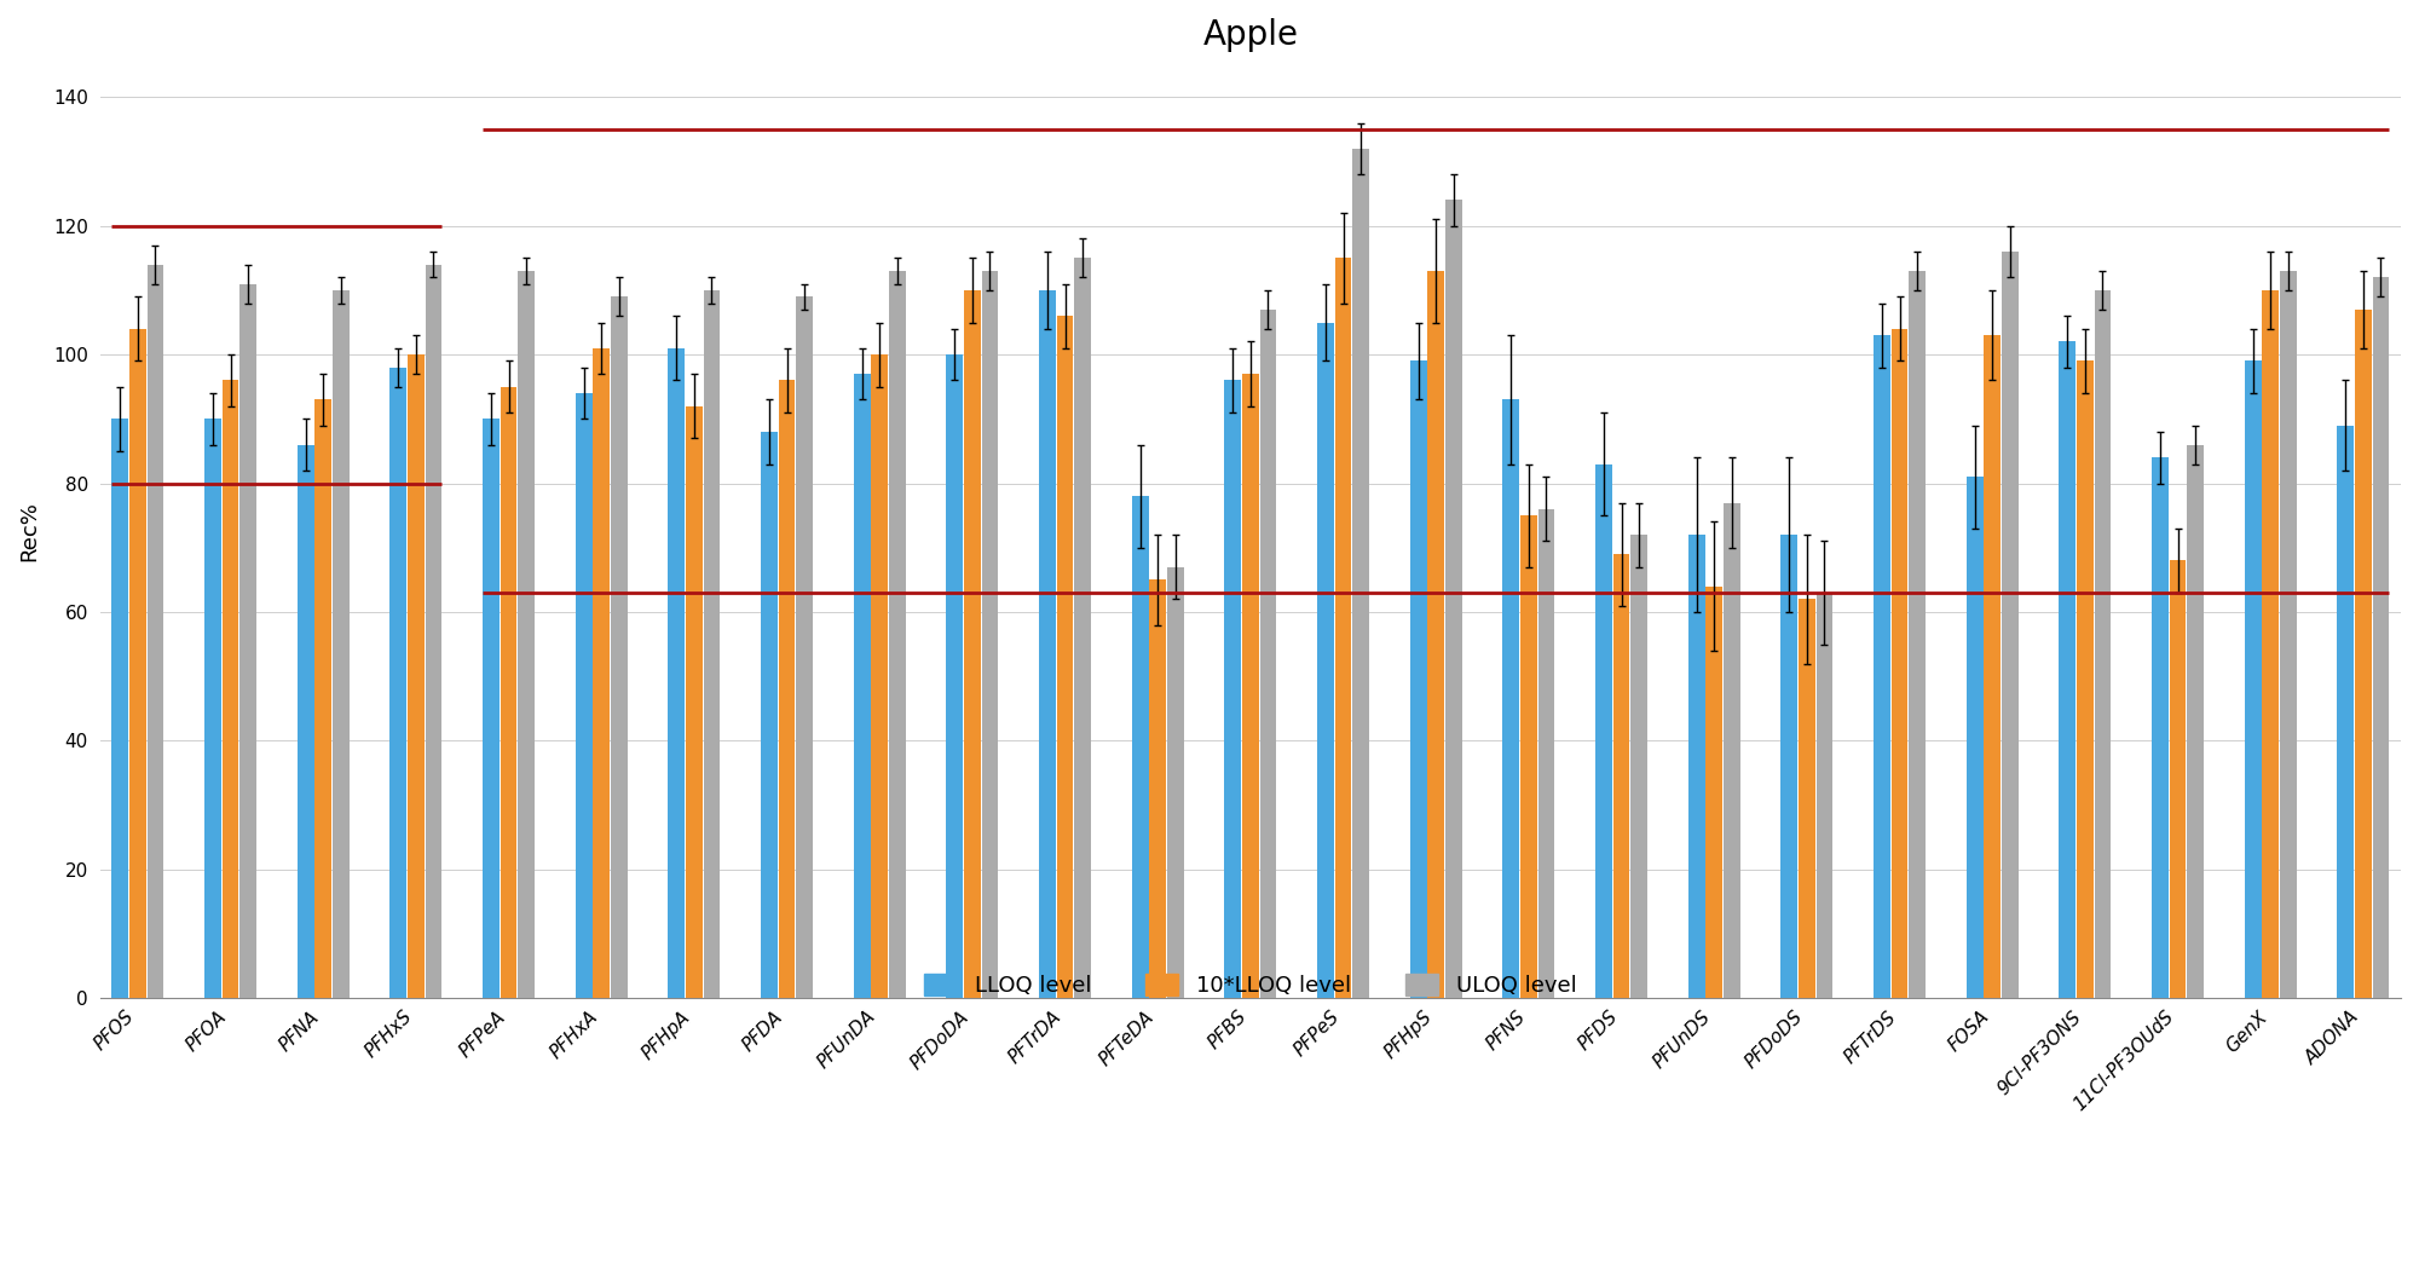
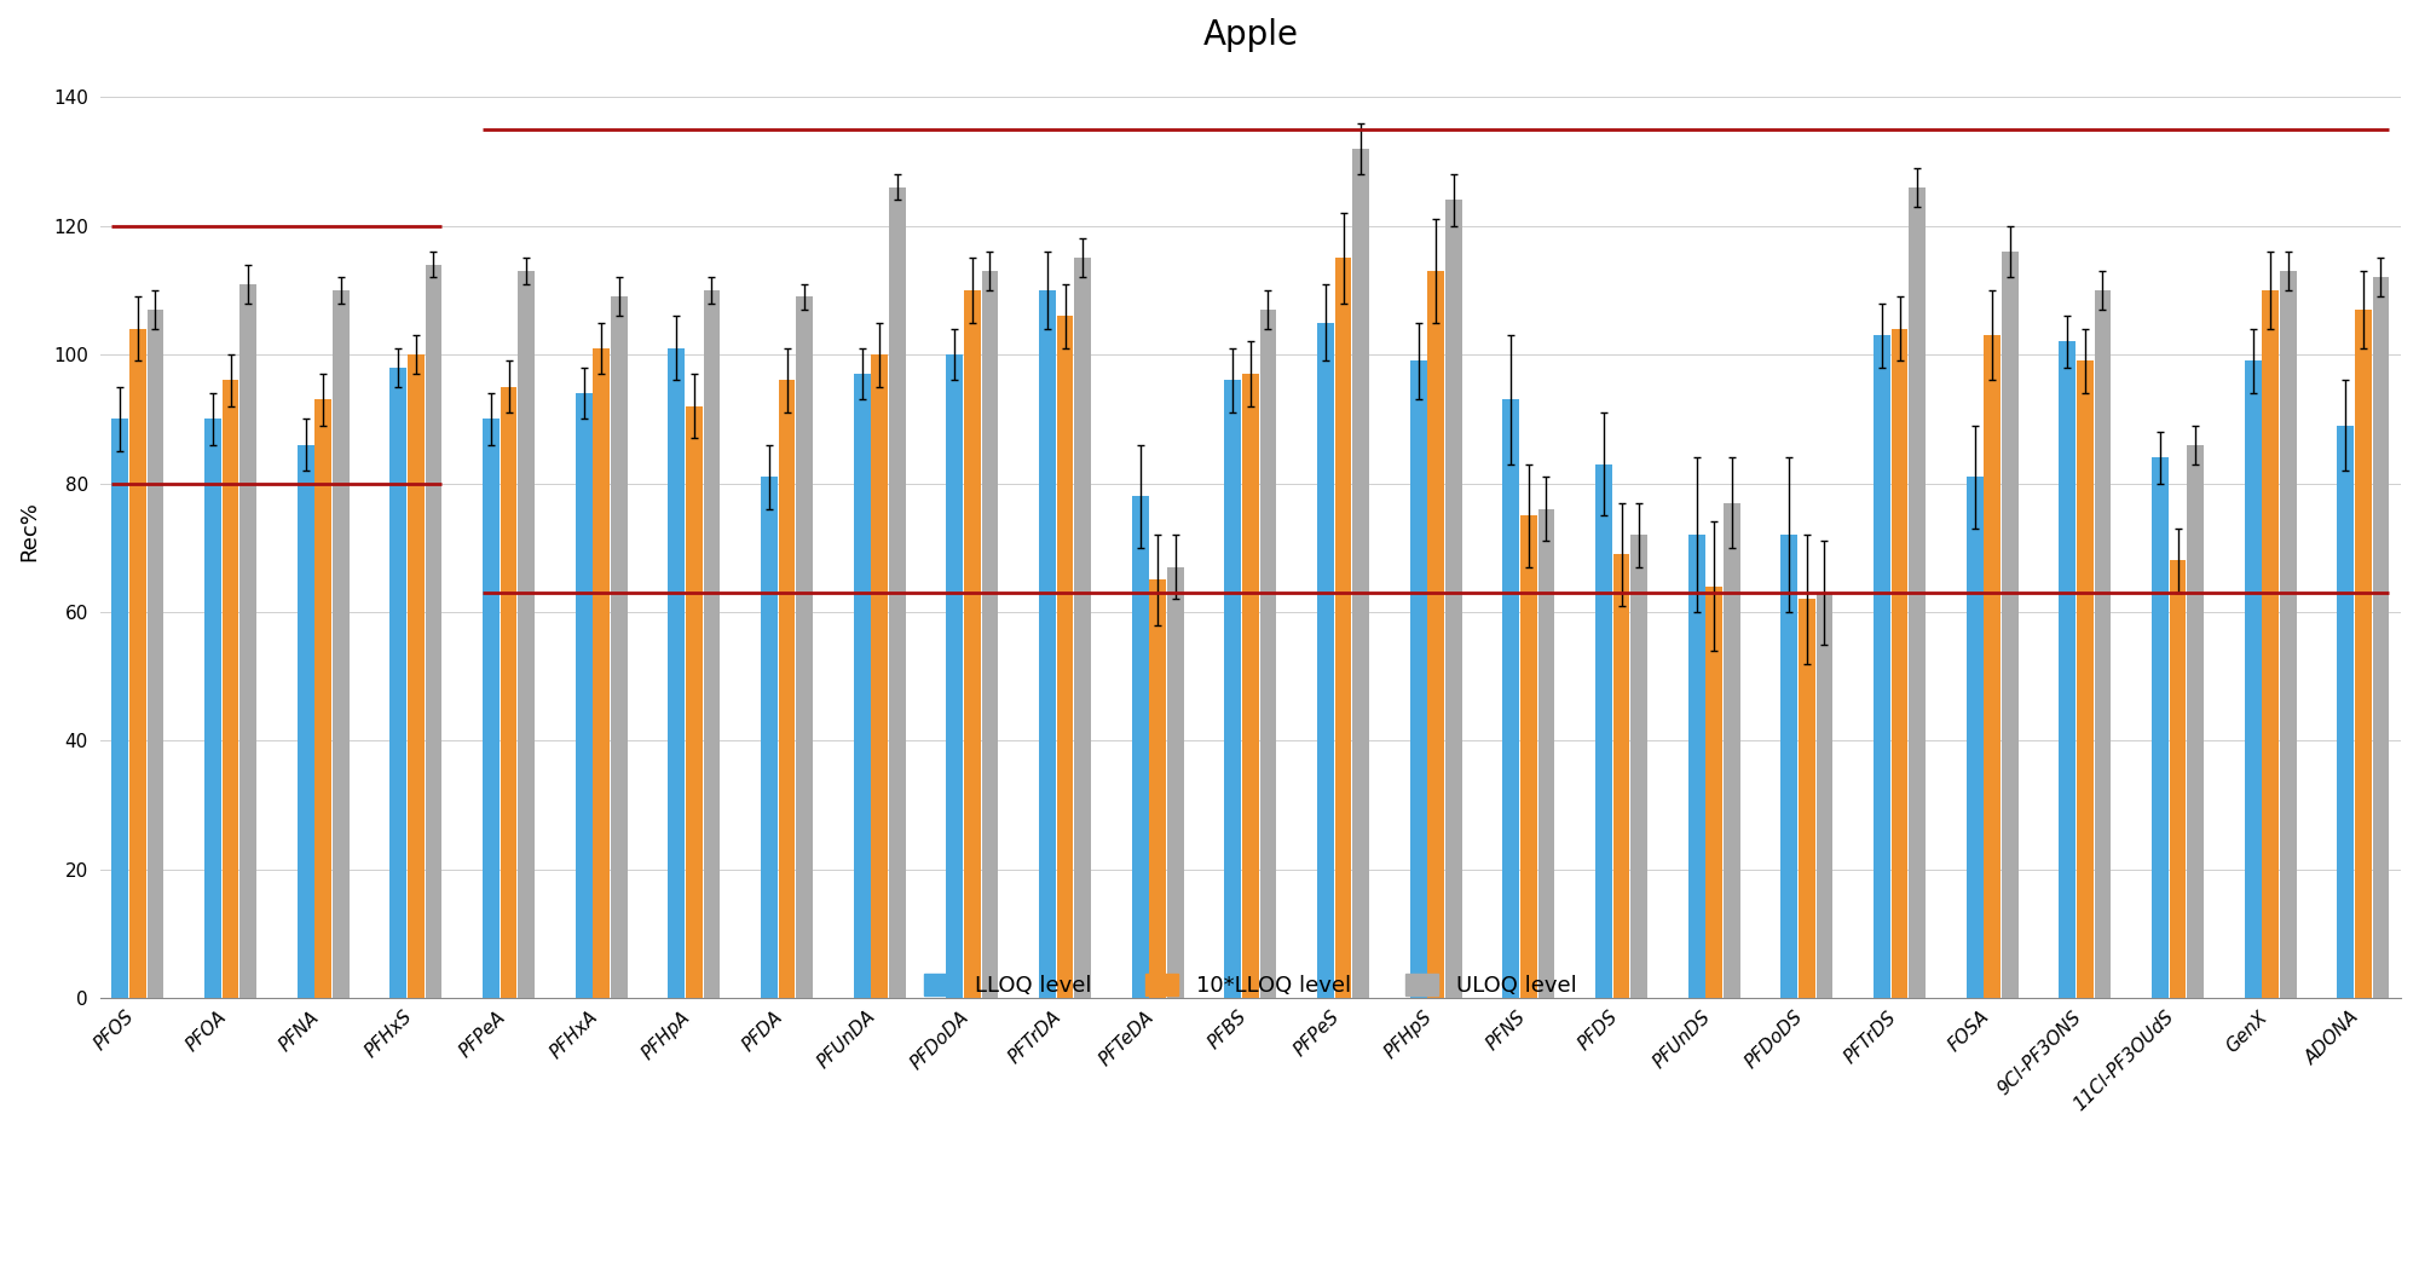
ULOQ level/PFOS: 114 -> 107
LLOQ level/PFDA: 88 -> 81
ULOQ level/PFUnDA: 113 -> 126
ULOQ level/PFTrDS: 113 -> 126
